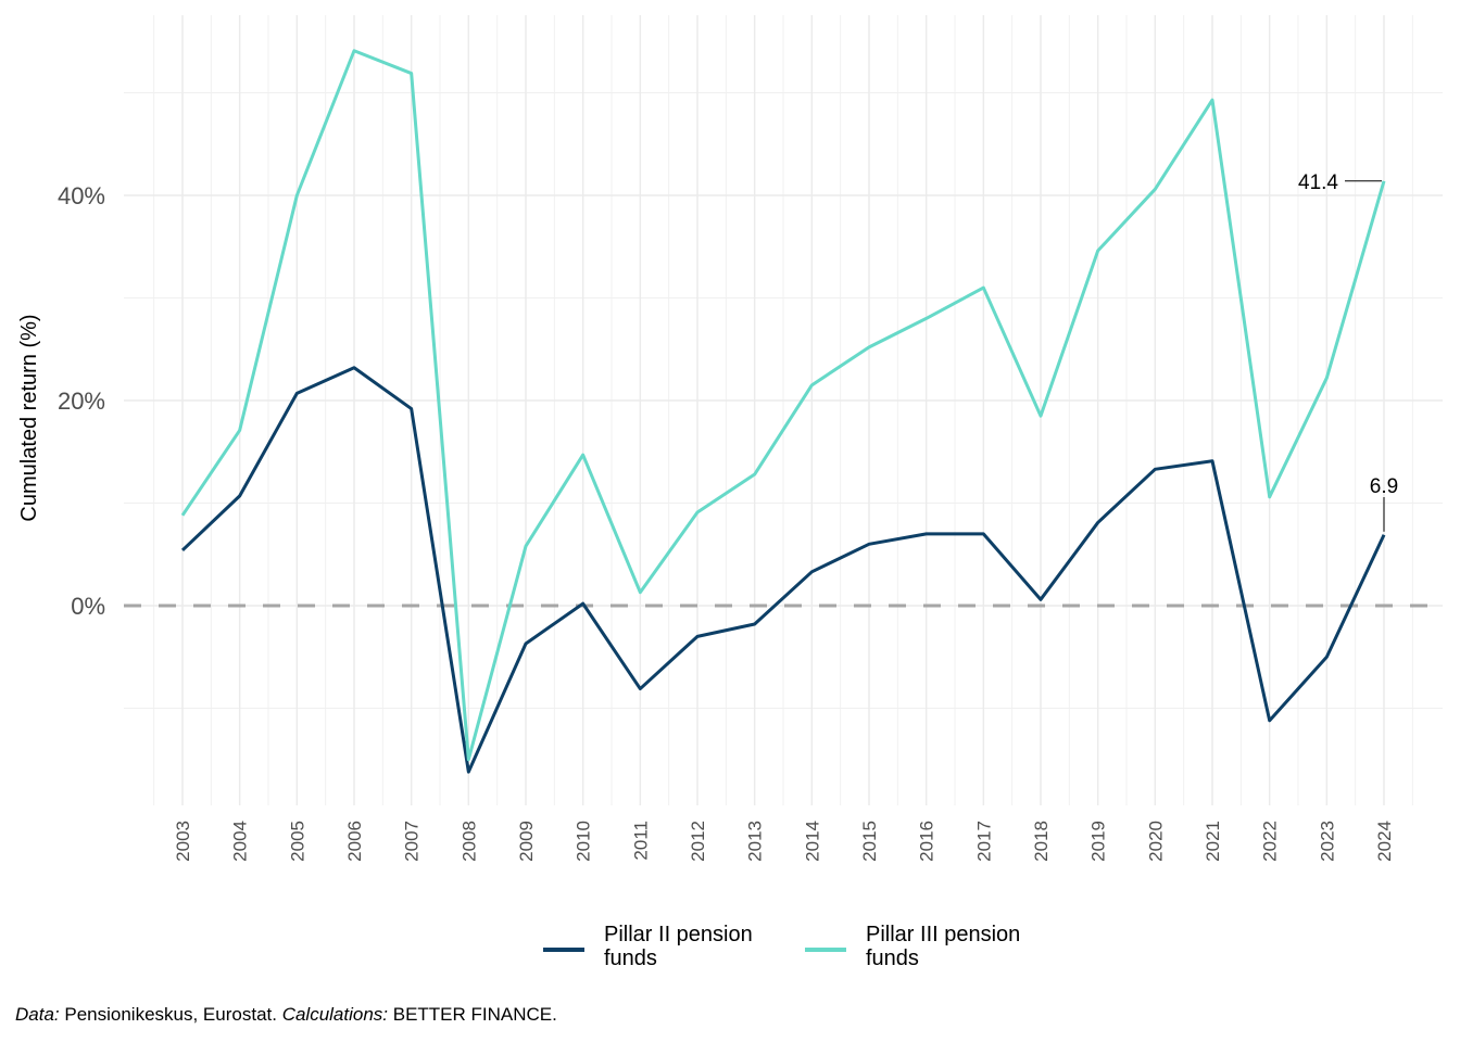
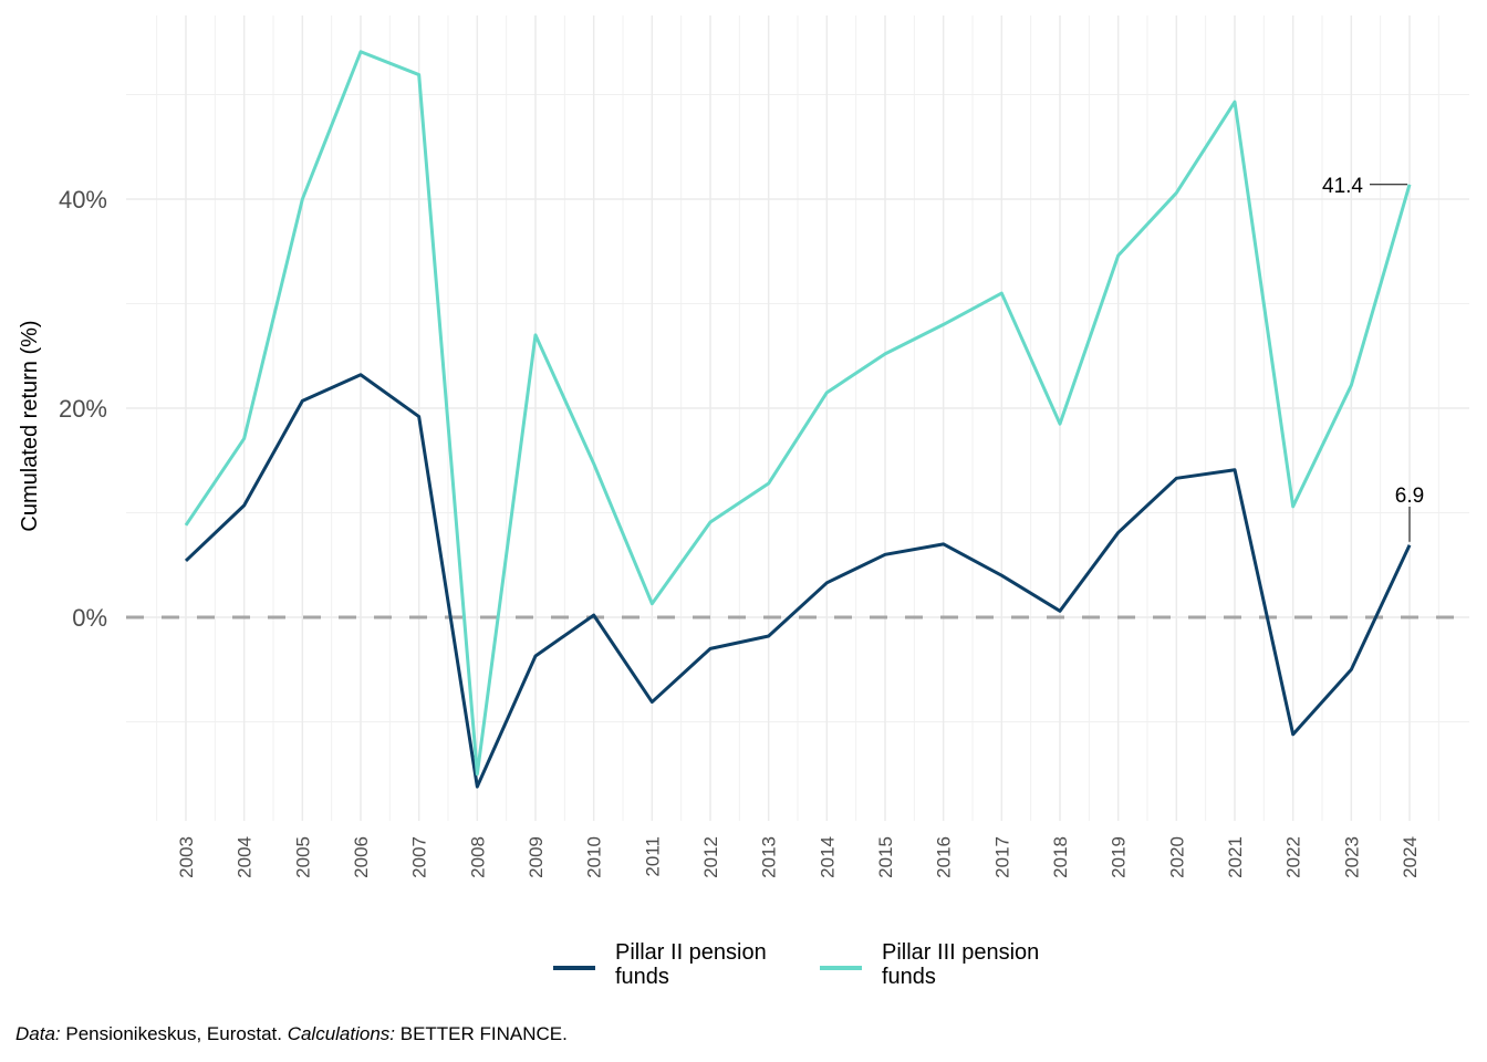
Pillar III pension funds/2009: 6% -> 27%
Pillar II pension funds/2017: 7% -> 4%
